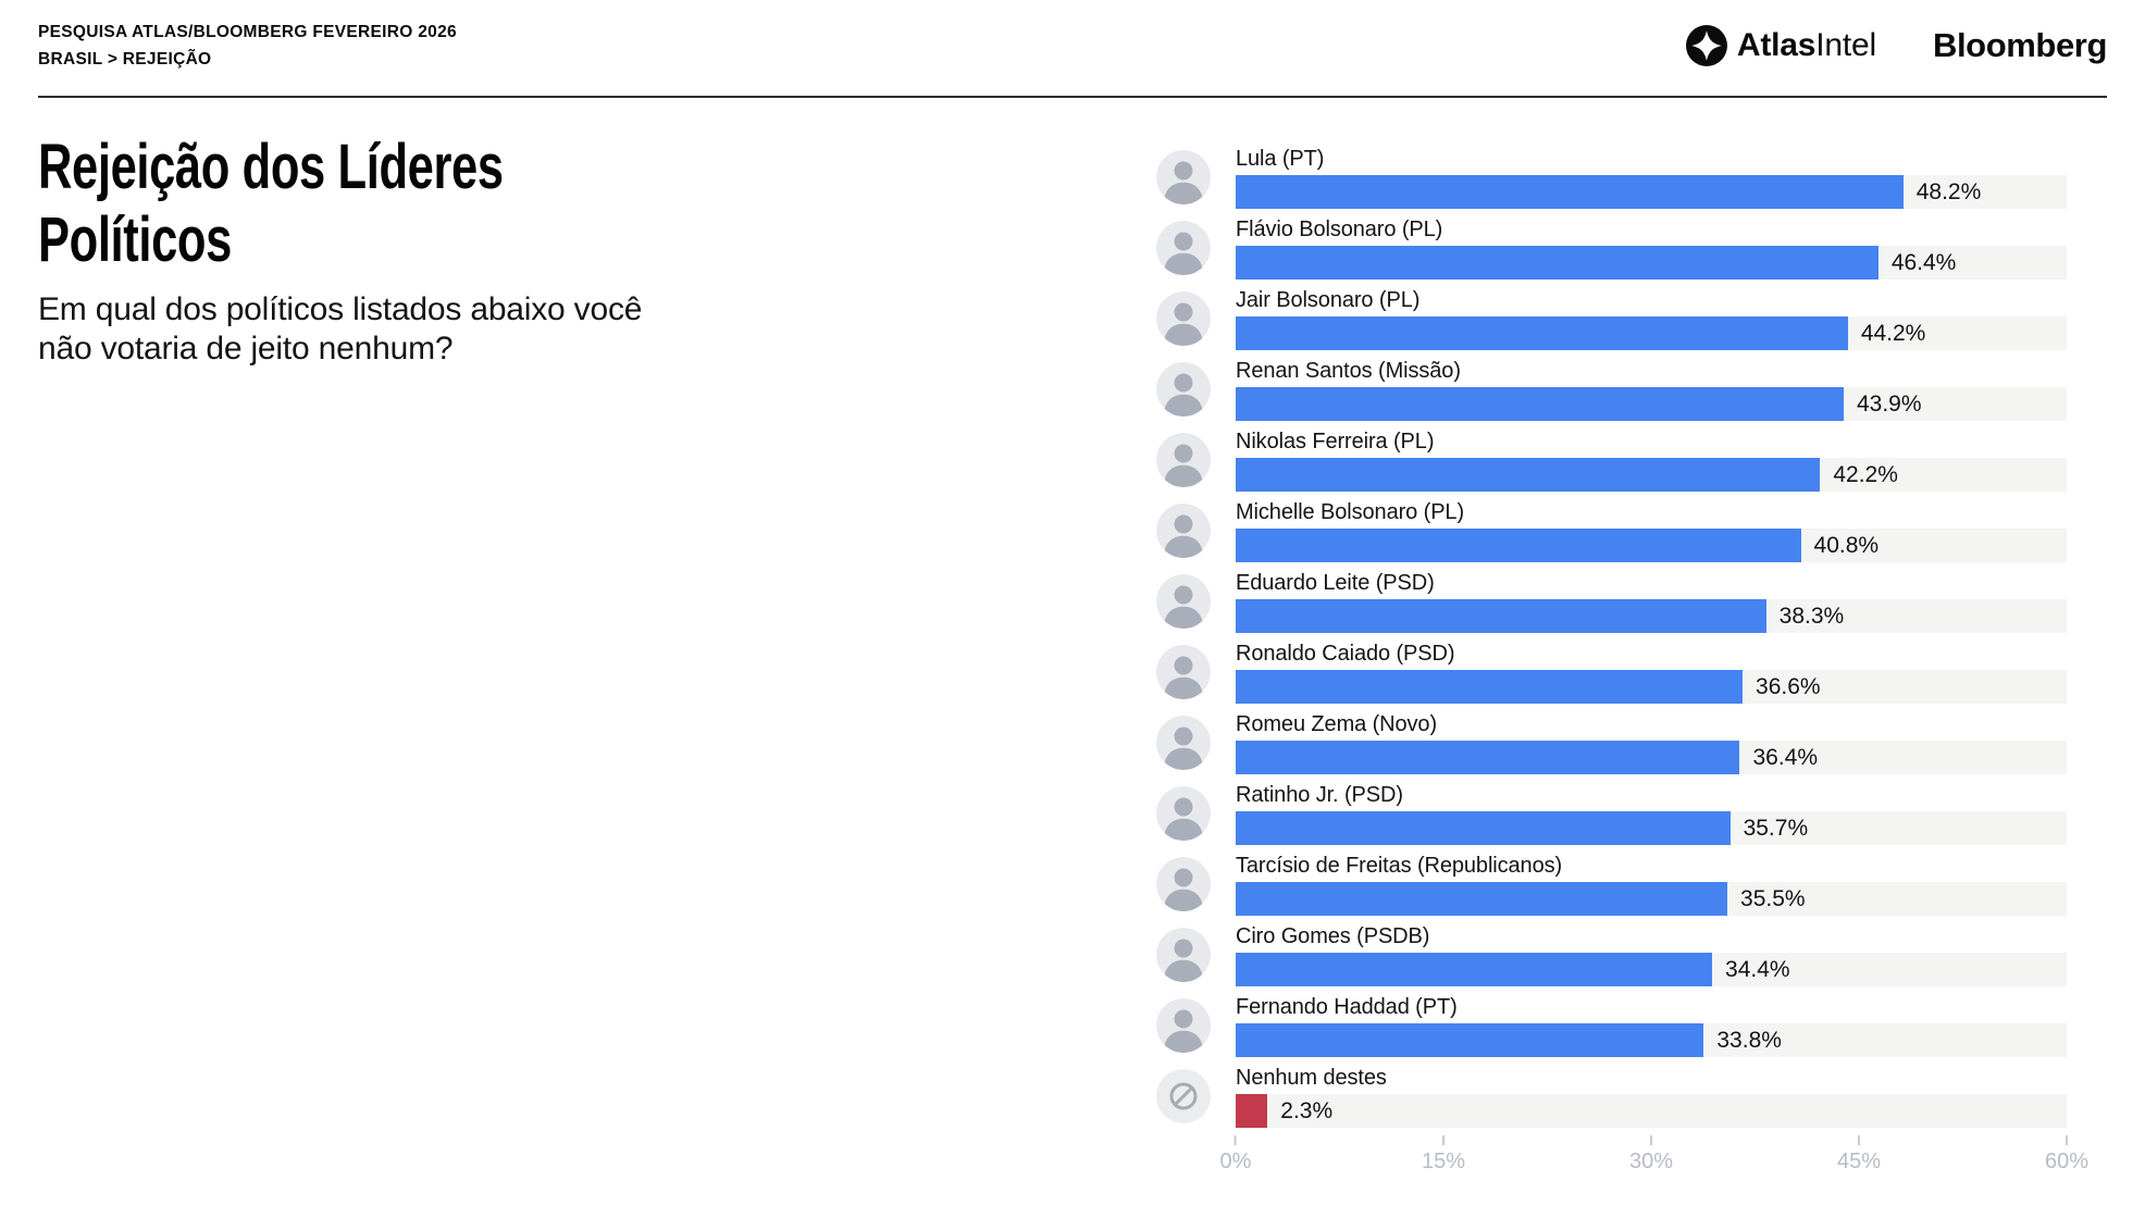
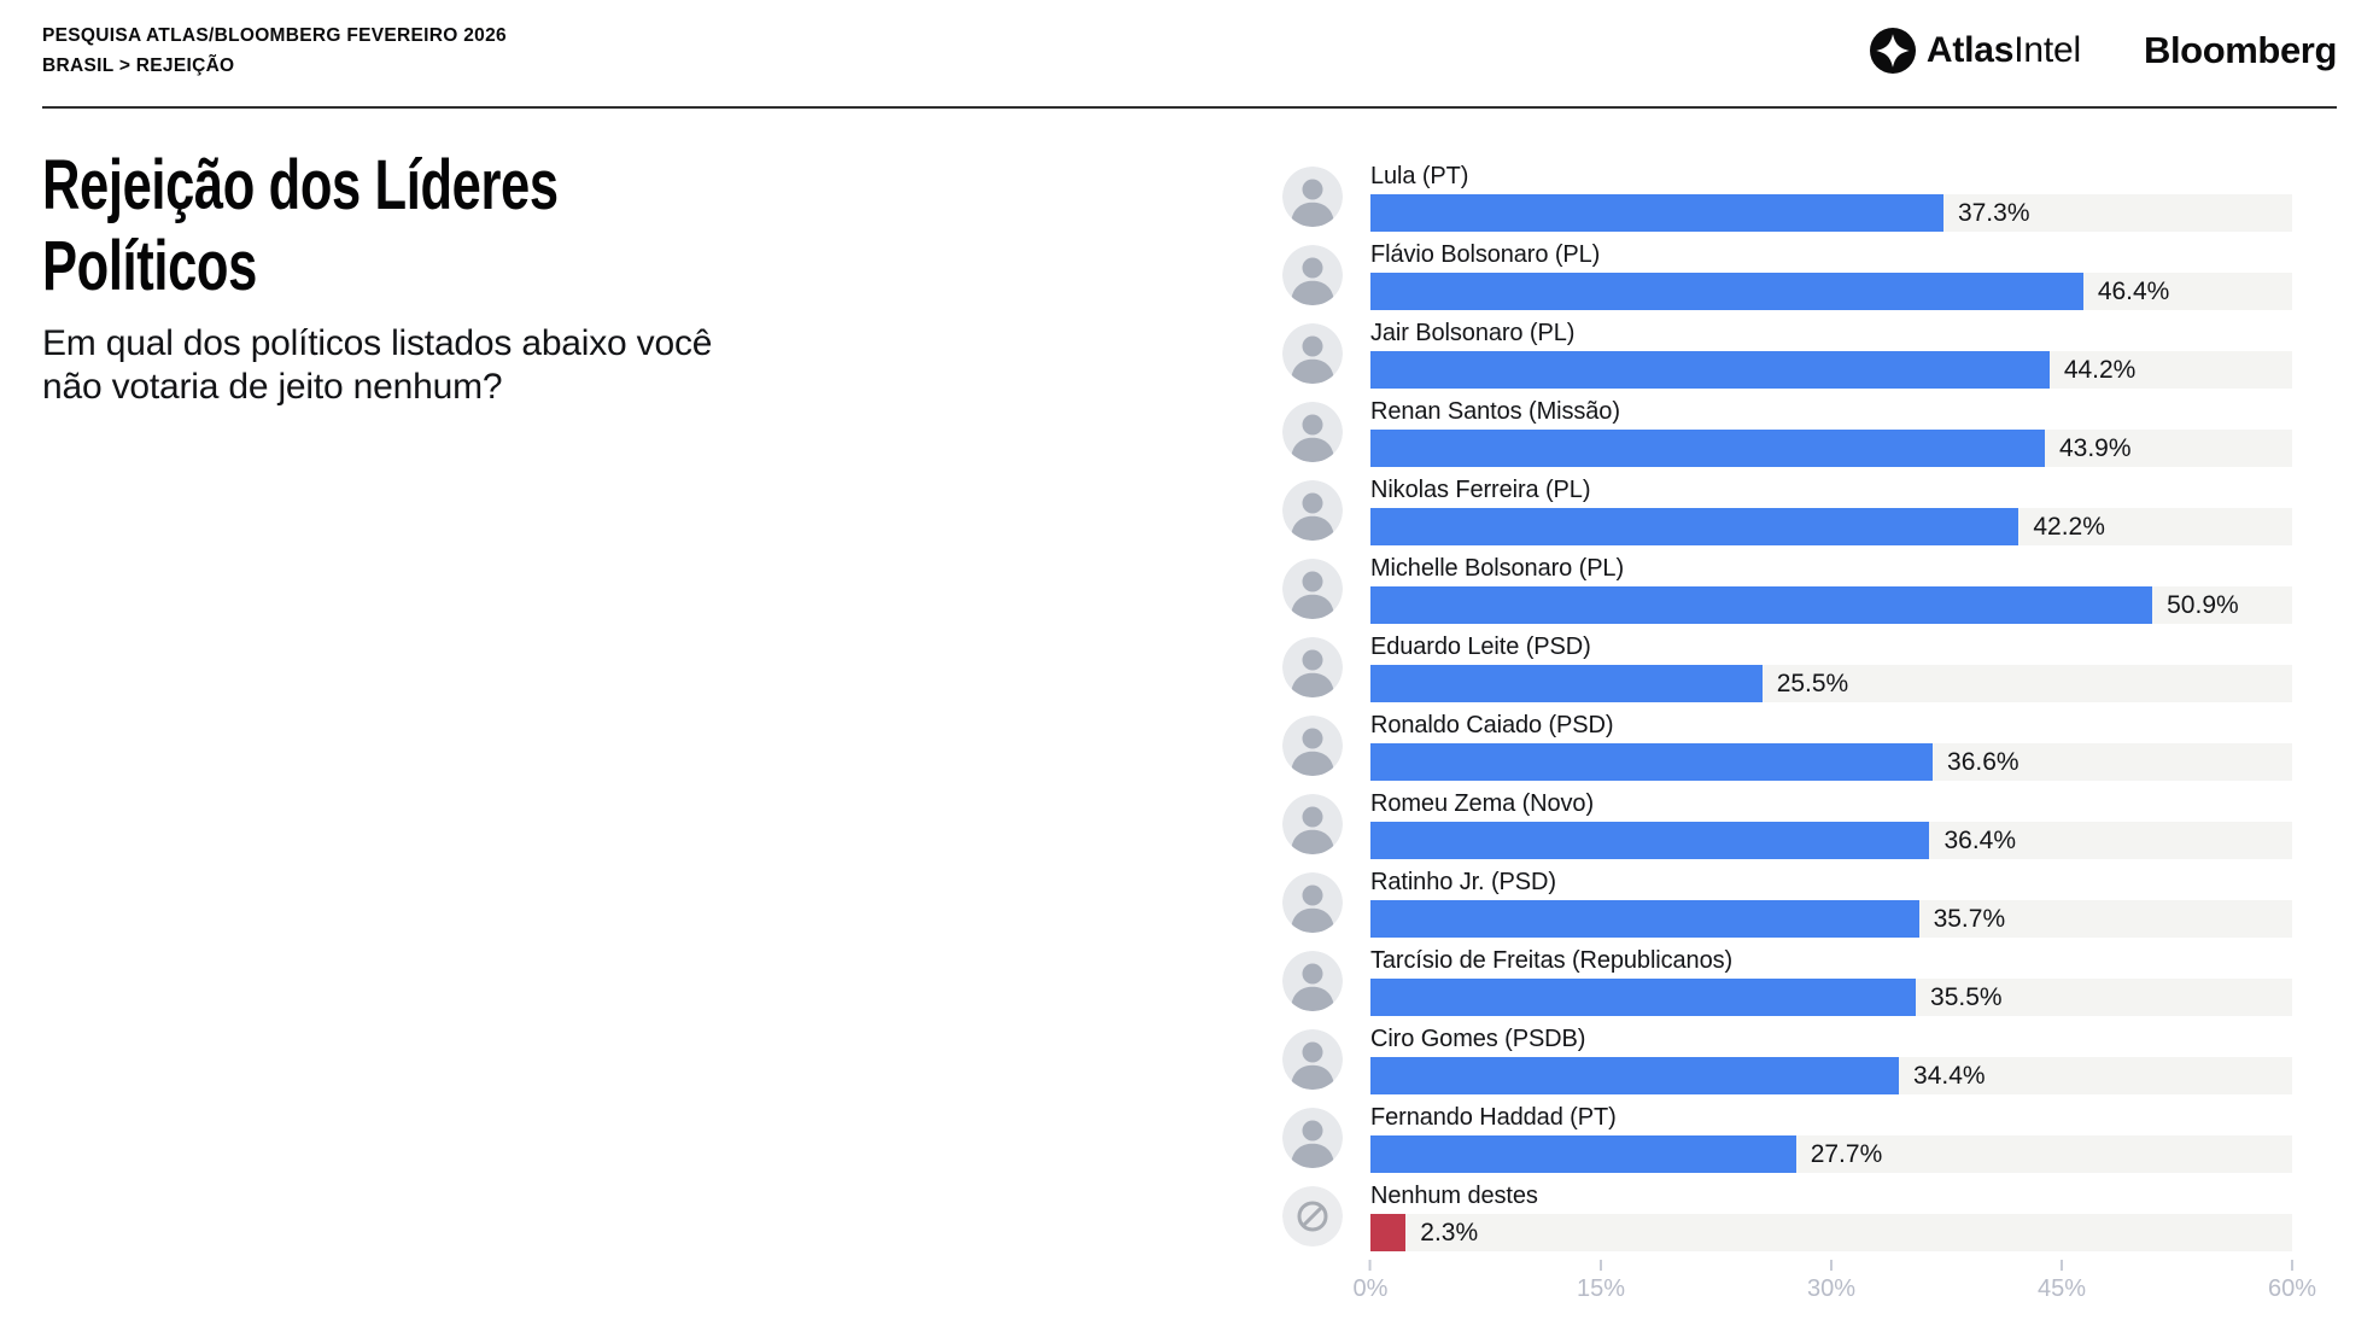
Lula (PT): 48.2% -> 37.3%
Michelle Bolsonaro (PL): 40.8% -> 50.9%
Eduardo Leite (PSD): 38.3% -> 25.5%
Fernando Haddad (PT): 33.8% -> 27.7%
